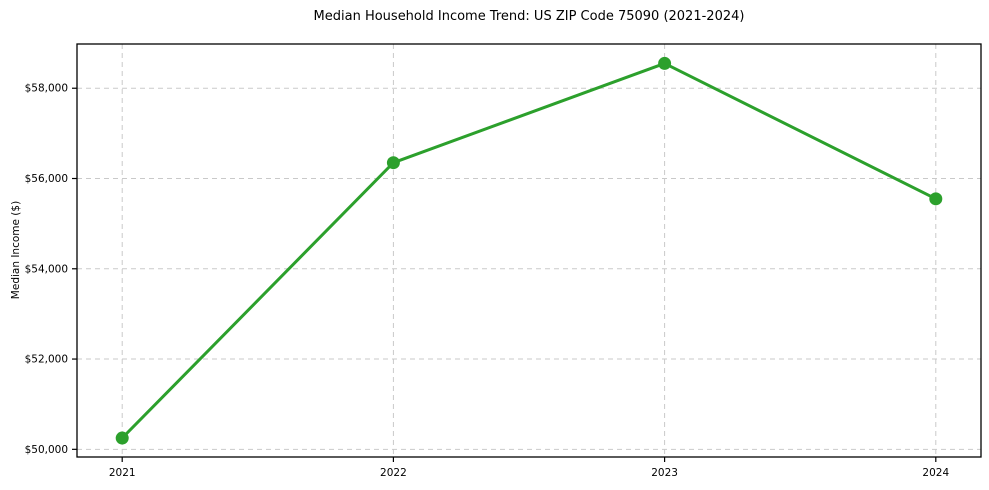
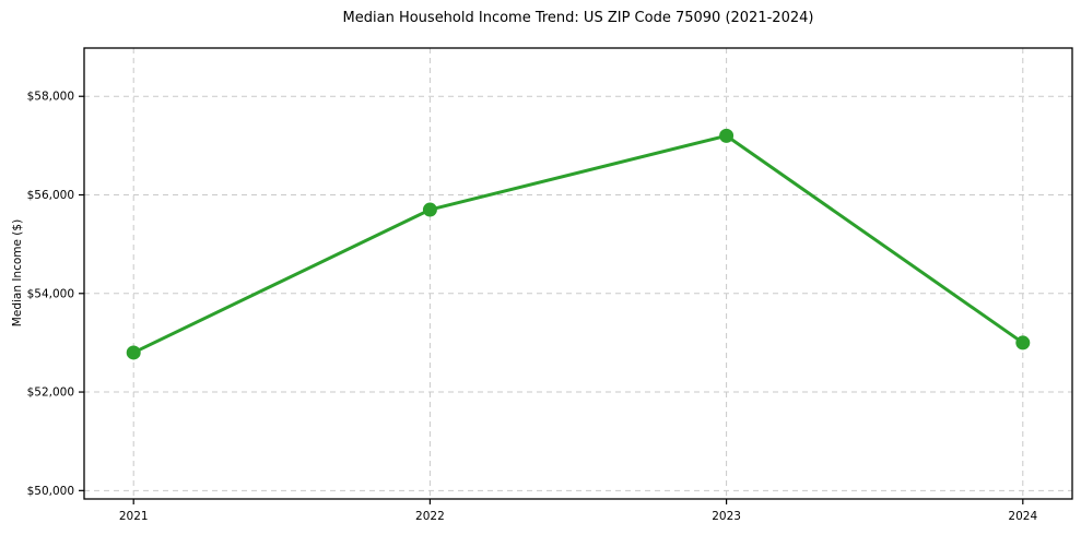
2021: $50200 -> $52800
2022: $56400 -> $55700
2023: $58600 -> $57200
2024: $55600 -> $53000
